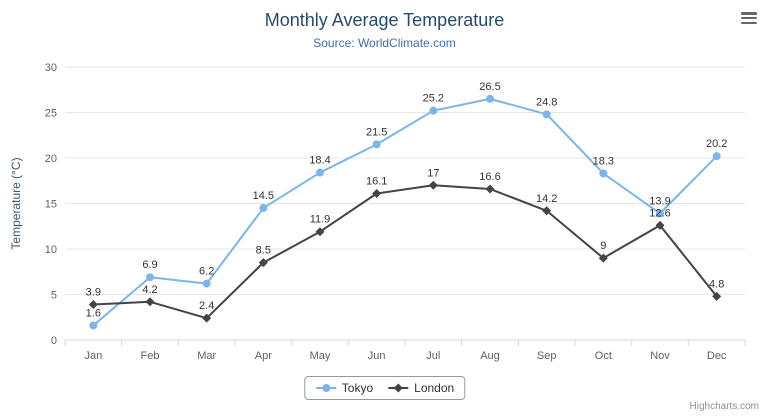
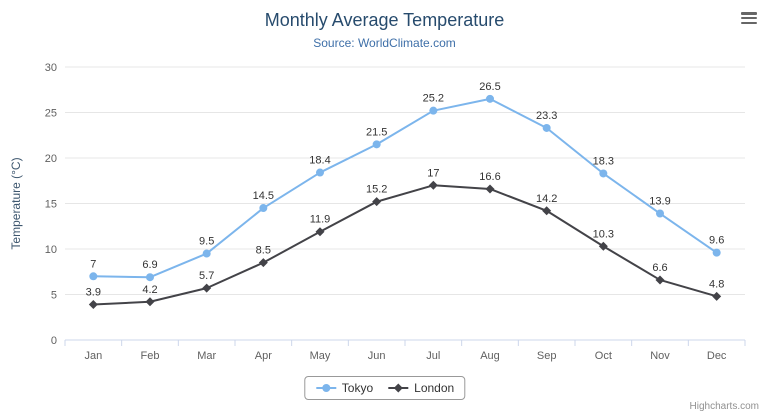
Tokyo/Jan: 1.6 -> 7
Tokyo/Mar: 6.2 -> 9.5
London/Mar: 2.4 -> 5.7
London/Jun: 16.1 -> 15.2
Tokyo/Sep: 24.8 -> 23.3
London/Oct: 9 -> 10.3
London/Nov: 12.6 -> 6.6
Tokyo/Dec: 20.2 -> 9.6
